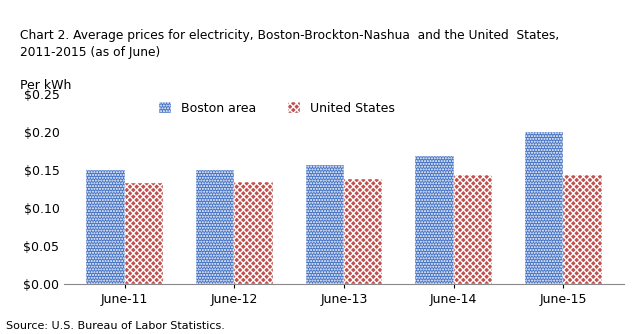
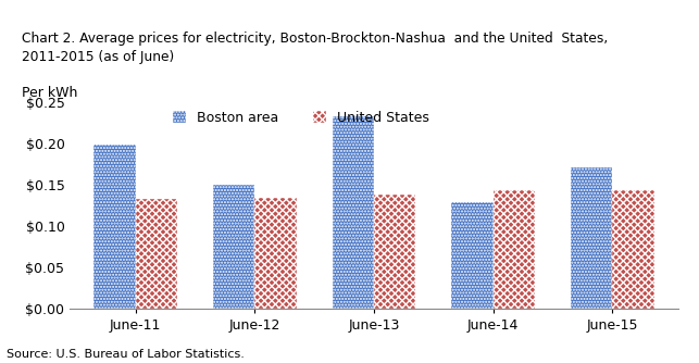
Boston area/June-11: $0.150 -> $0.198
Boston area/June-13: $0.156 -> $0.232
Boston area/June-14: $0.168 -> $0.128
Boston area/June-15: $0.199 -> $0.170
